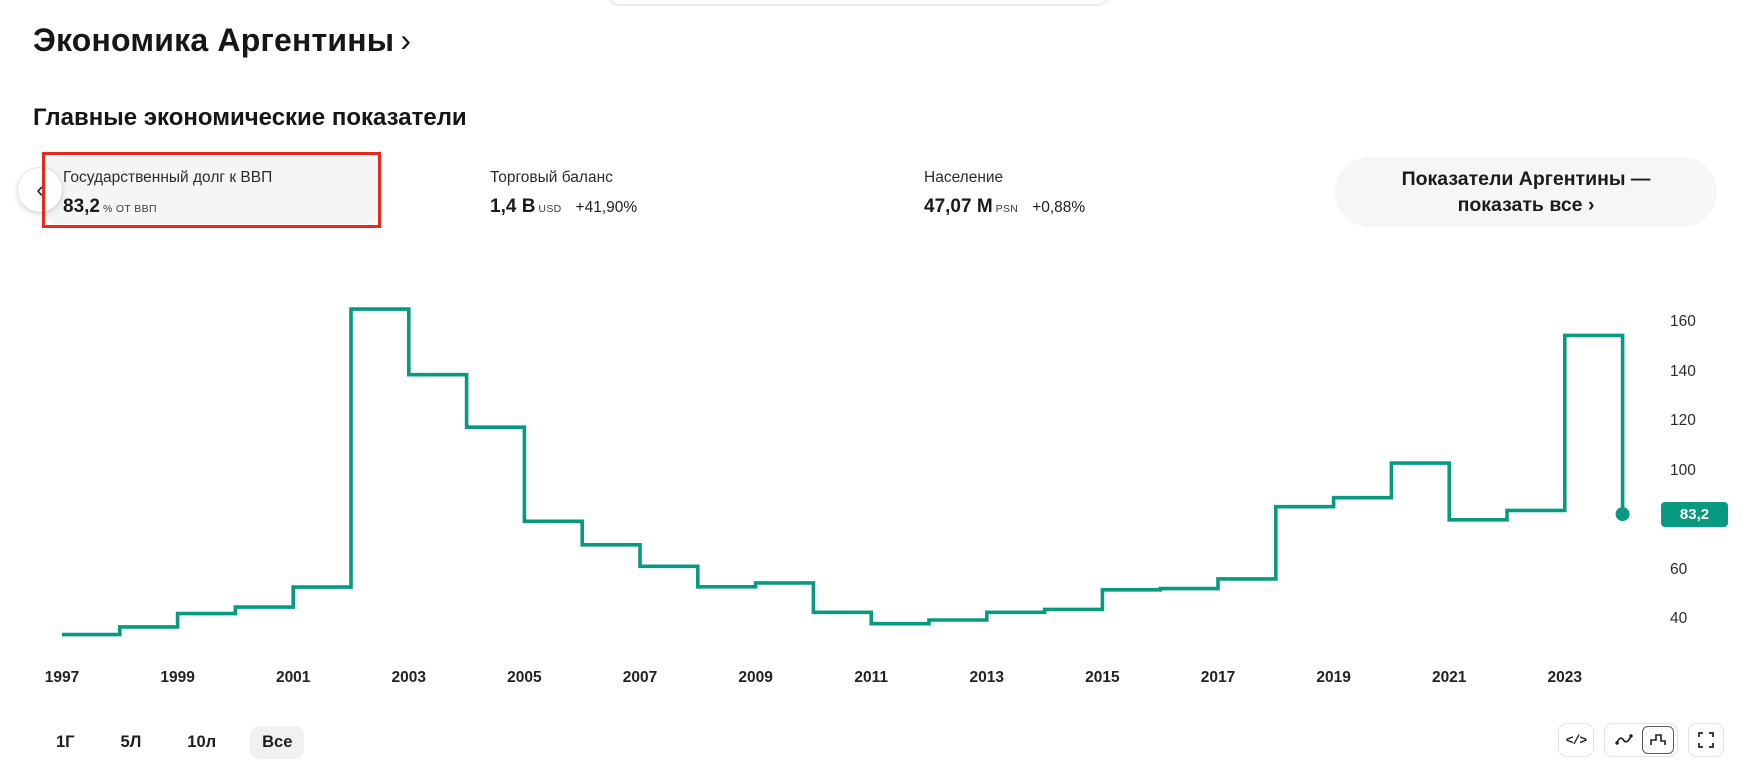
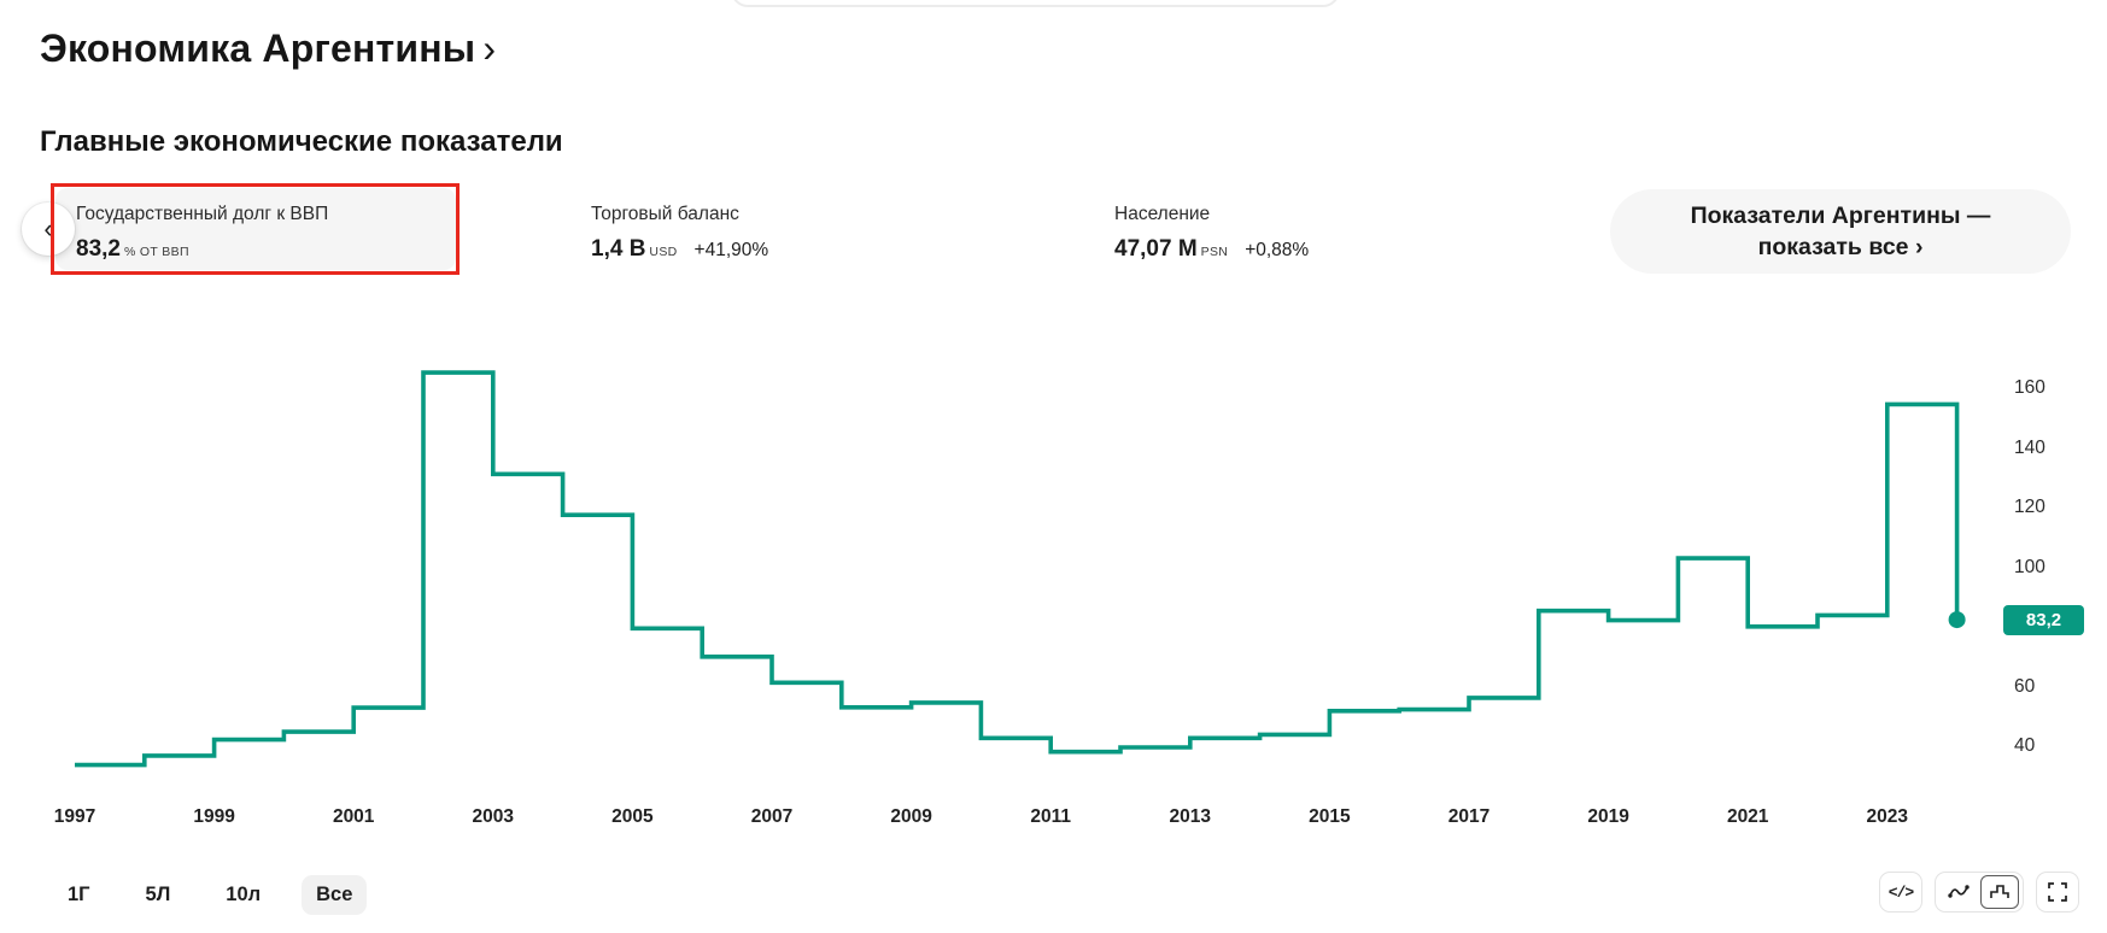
2003: 140 -> 132
2019: 90 -> 83
